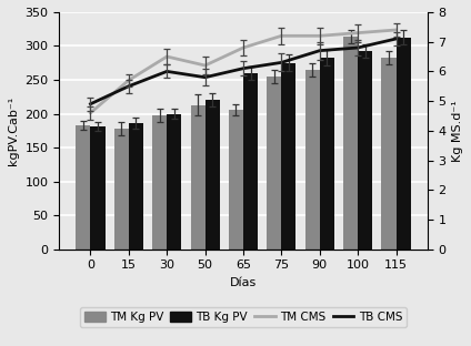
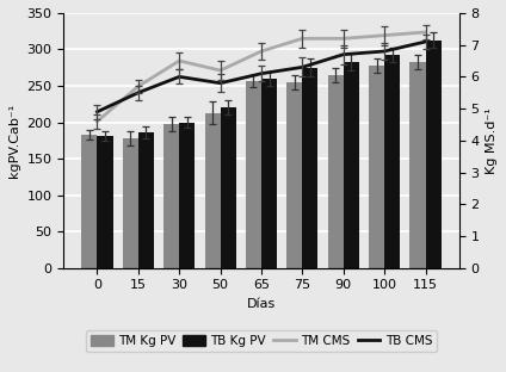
TM Kg PV/65: 206 -> 257
TM Kg PV/100: 314 -> 278
